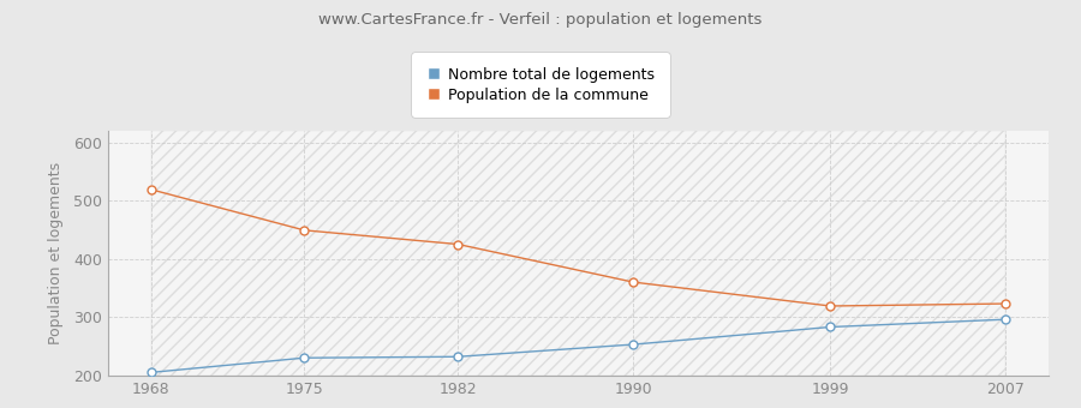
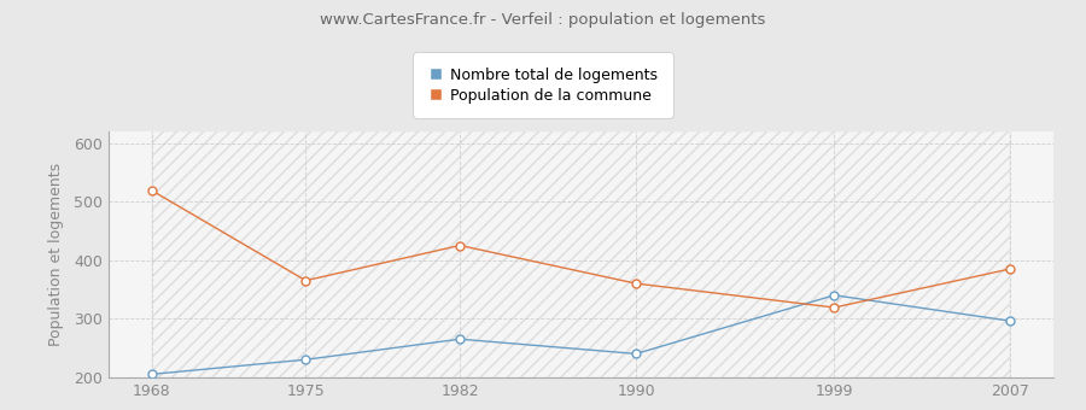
Population de la commune/1975: 449 -> 365
Nombre total de logements/1982: 232 -> 265
Nombre total de logements/1990: 253 -> 240
Nombre total de logements/1999: 283 -> 340
Population de la commune/2007: 323 -> 385
